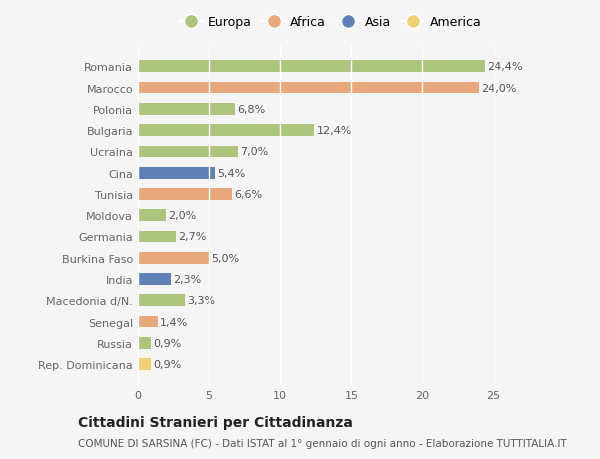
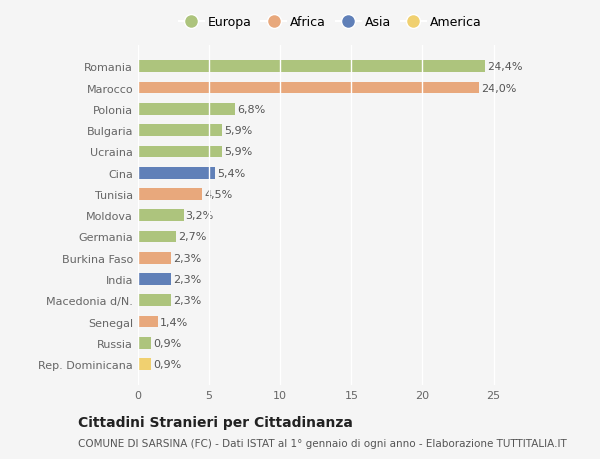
Bulgaria: 12,4% -> 5,9%
Ucraina: 7,0% -> 5,9%
Tunisia: 6,6% -> 4,5%
Moldova: 2,0% -> 3,2%
Burkina Faso: 5,0% -> 2,3%
Macedonia d/N.: 3,3% -> 2,3%
